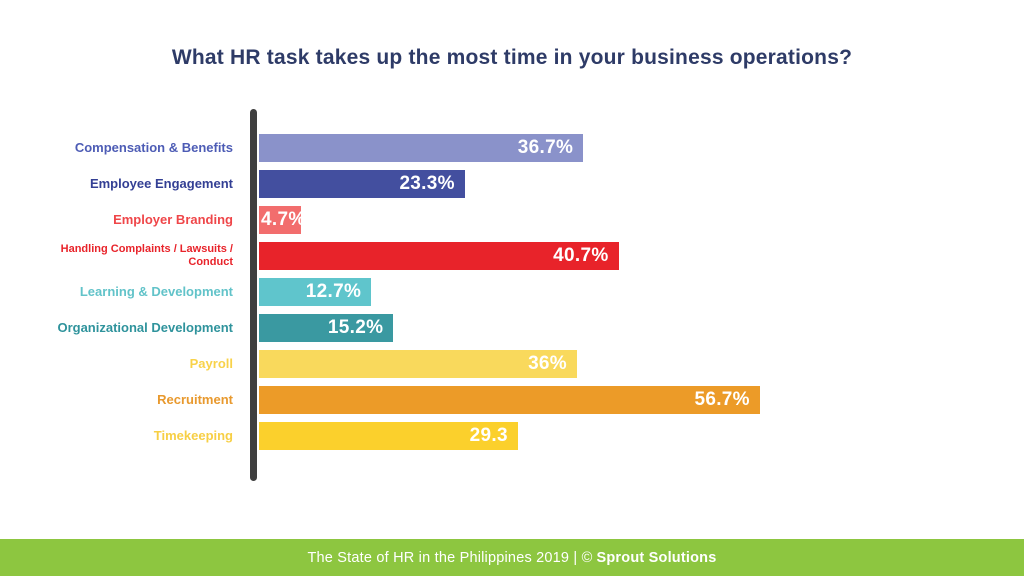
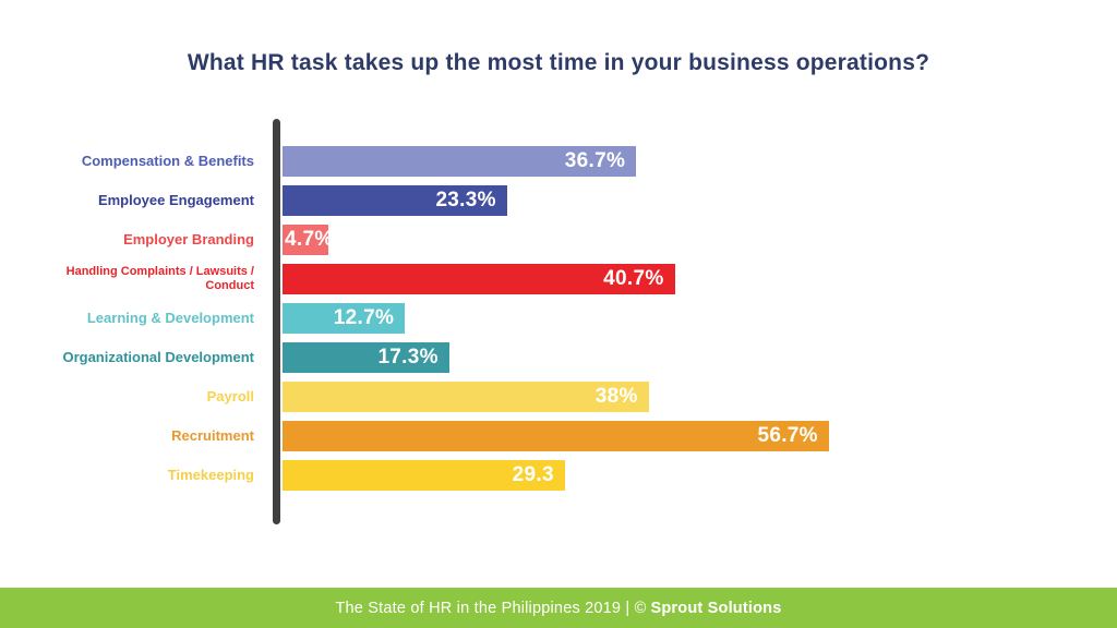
Organizational Development: 15.2% -> 17.3%
Payroll: 36% -> 38%
